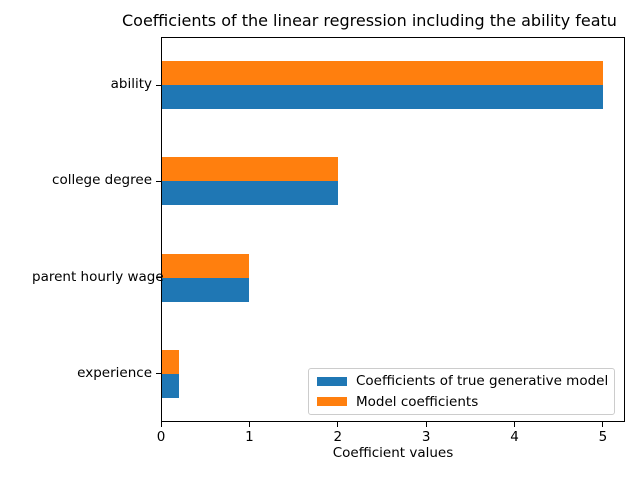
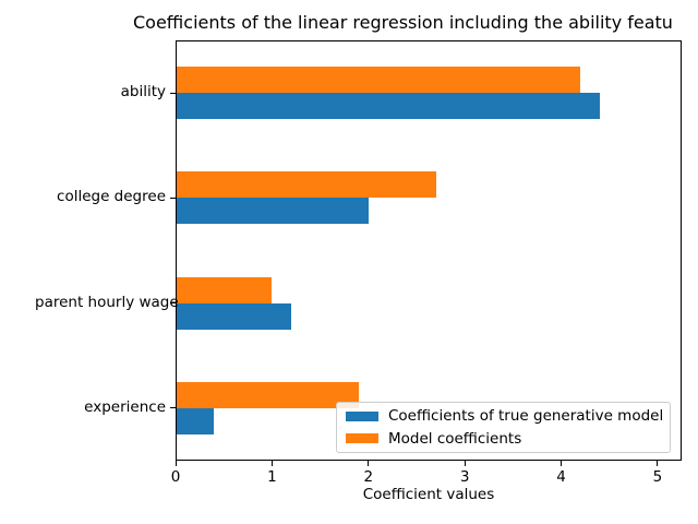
Coefficients of true generative model/ability: 5.0 -> 4.4
Model coefficients/ability: 5.0 -> 4.2
Model coefficients/college degree: 2.0 -> 2.7
Coefficients of true generative model/parent hourly wage: 1.0 -> 1.2
Coefficients of true generative model/experience: 0.2 -> 0.4
Model coefficients/experience: 0.2 -> 1.9
